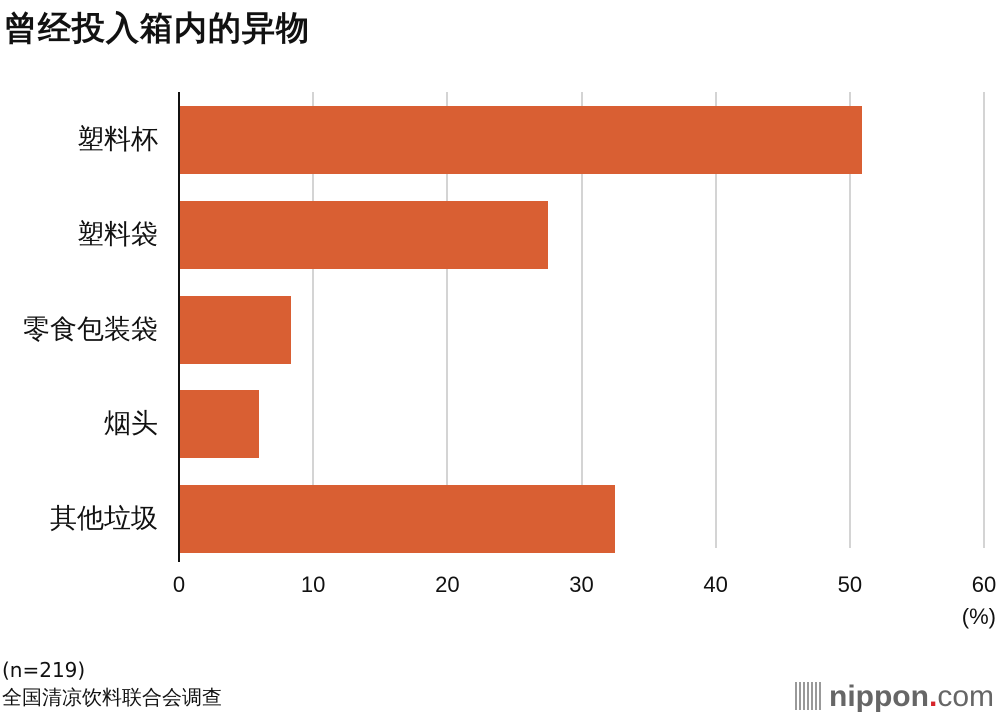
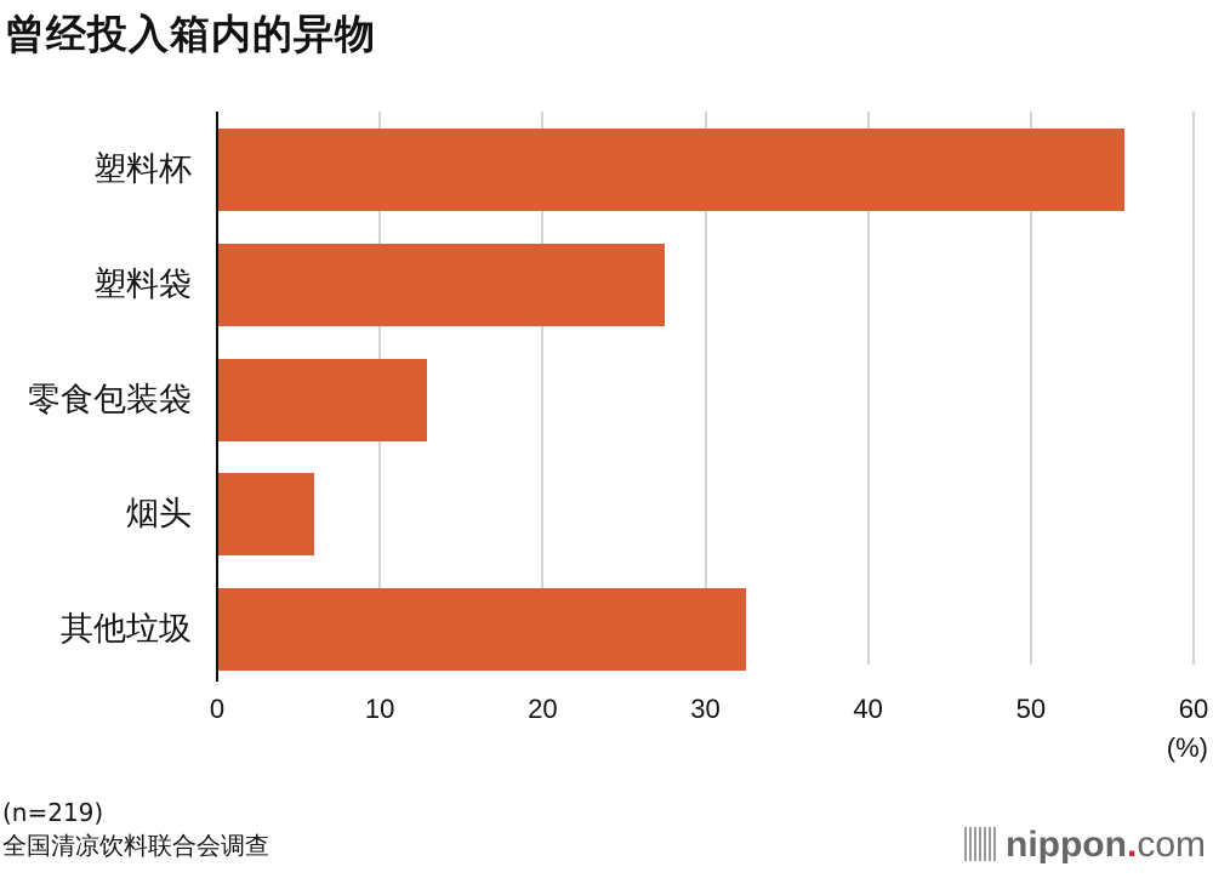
塑料杯: 50.8 -> 55.7
零食包装袋: 8.3 -> 12.8
